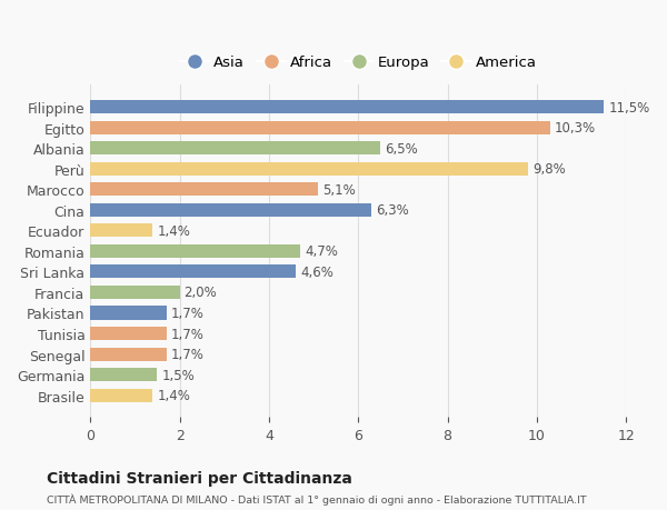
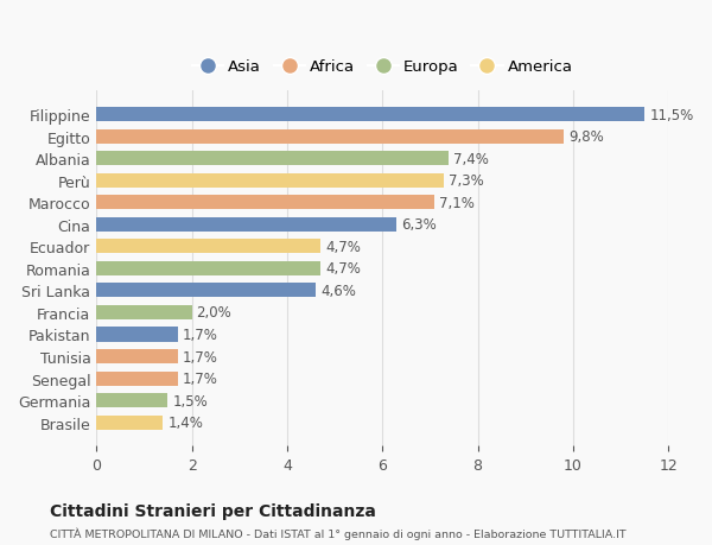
Egitto: 10,3% -> 9,8%
Albania: 6,5% -> 7,4%
Perù: 9,8% -> 7,3%
Marocco: 5,1% -> 7,1%
Ecuador: 1,4% -> 4,7%
